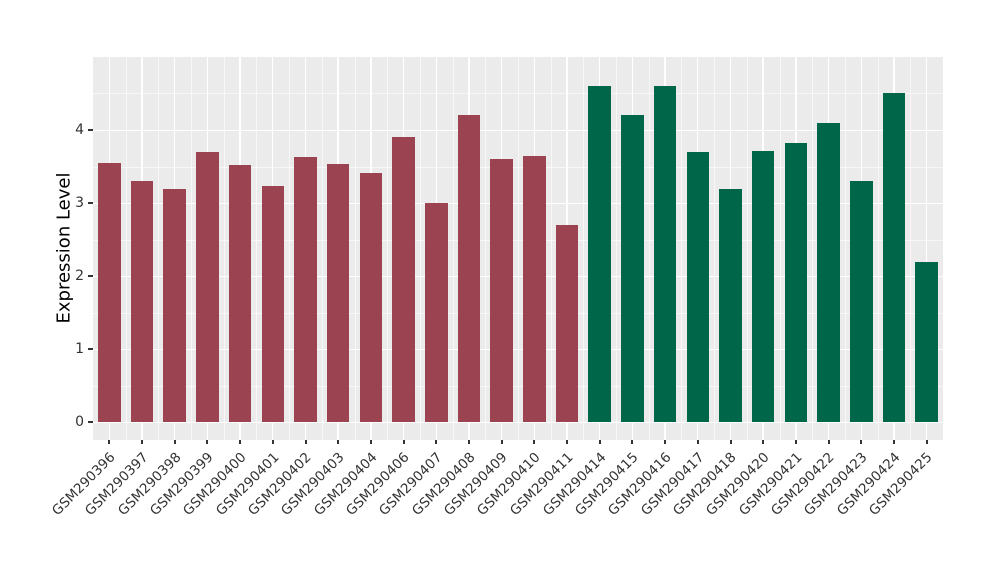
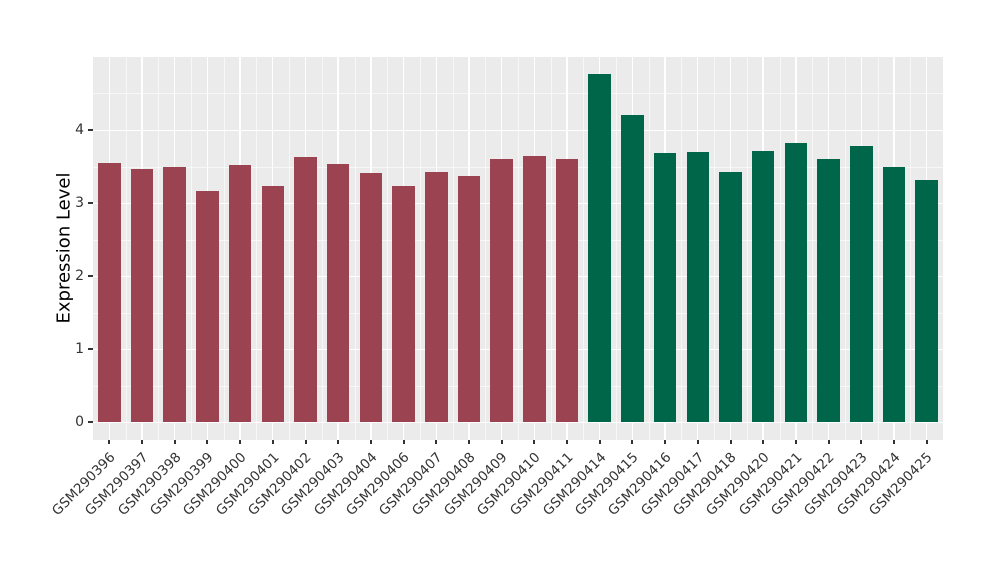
GSM290397: 3.3 -> 3.5
GSM290398: 3.2 -> 3.5
GSM290399: 3.7 -> 3.2
GSM290406: 3.9 -> 3.2
GSM290407: 3.0 -> 3.4
GSM290408: 4.2 -> 3.4
GSM290411: 2.7 -> 3.6
GSM290414: 4.6 -> 4.8
GSM290416: 4.6 -> 3.7
GSM290418: 3.2 -> 3.4
GSM290422: 4.1 -> 3.6
GSM290423: 3.3 -> 3.8
GSM290424: 4.5 -> 3.5
GSM290425: 2.2 -> 3.3
